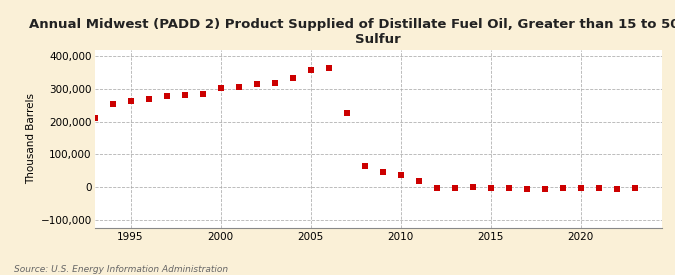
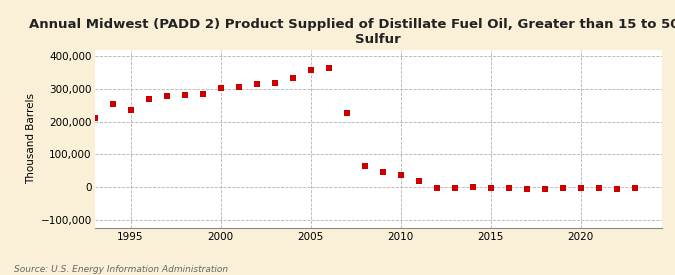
1995: 262,000 -> 235,000
